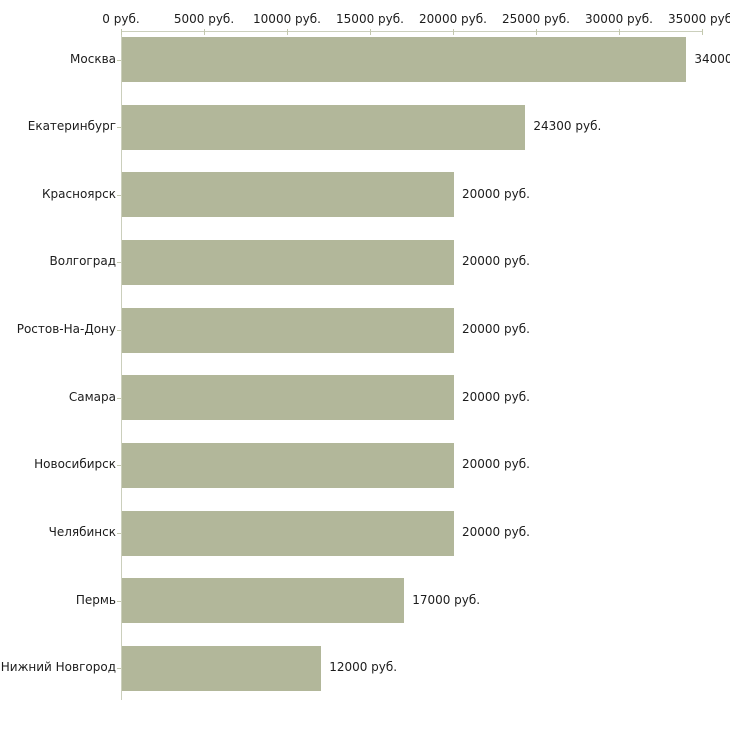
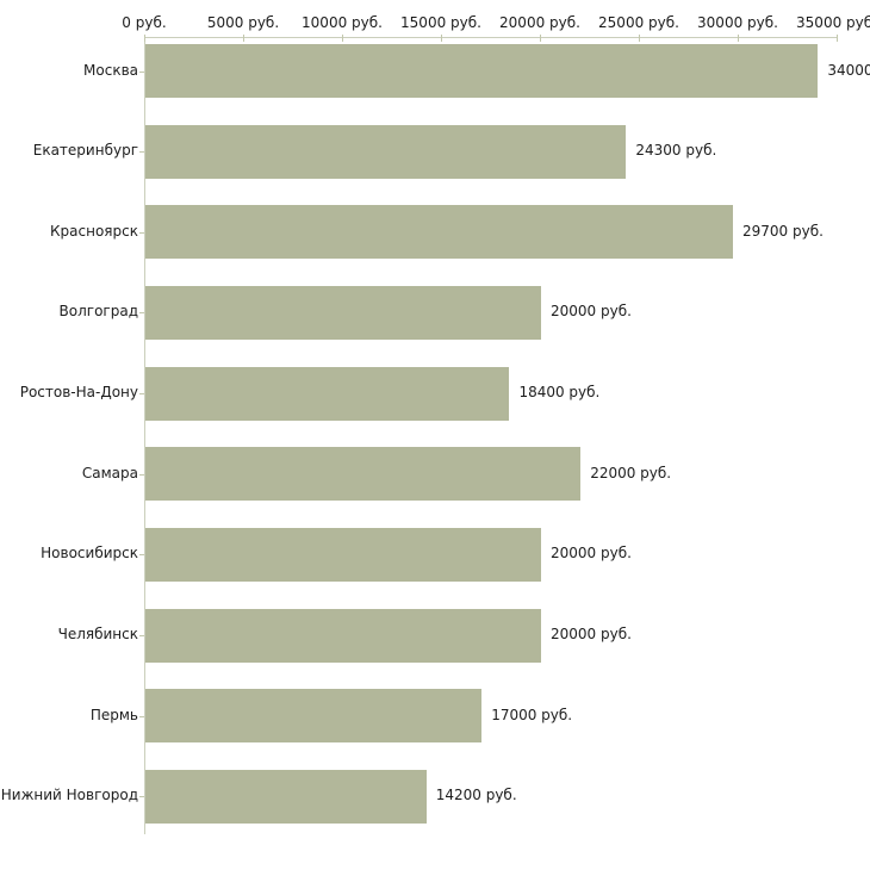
Красноярск: 20000 -> 29700
Ростов-На-Дону: 20000 -> 18400
Самара: 20000 -> 22000
Нижний Новгород: 12000 -> 14200
